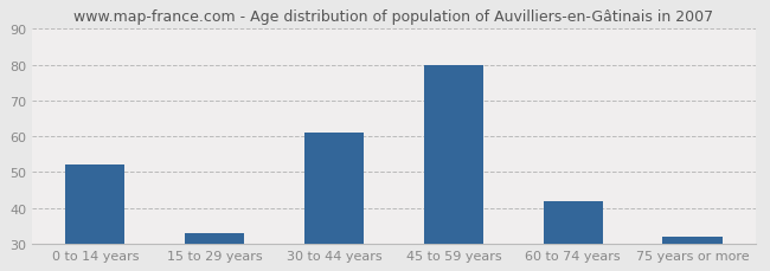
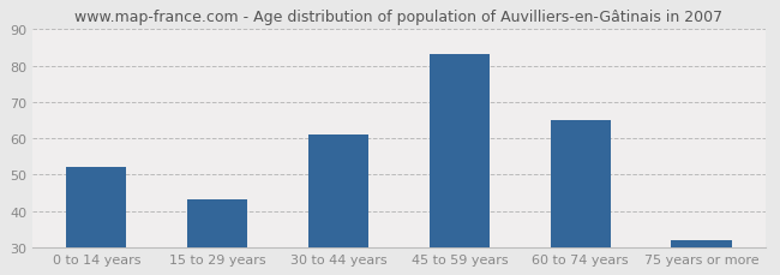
15 to 29 years: 33 -> 43
45 to 59 years: 80 -> 83
60 to 74 years: 42 -> 65
